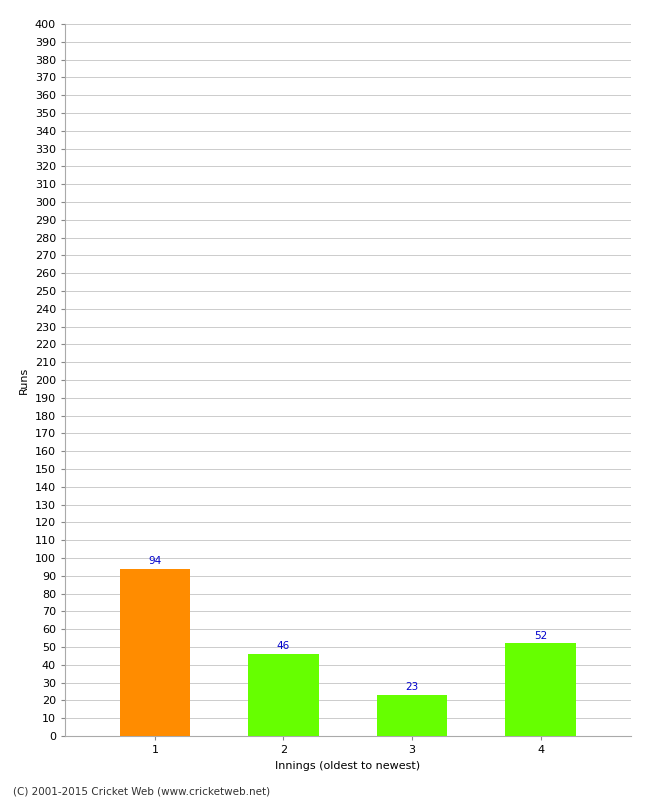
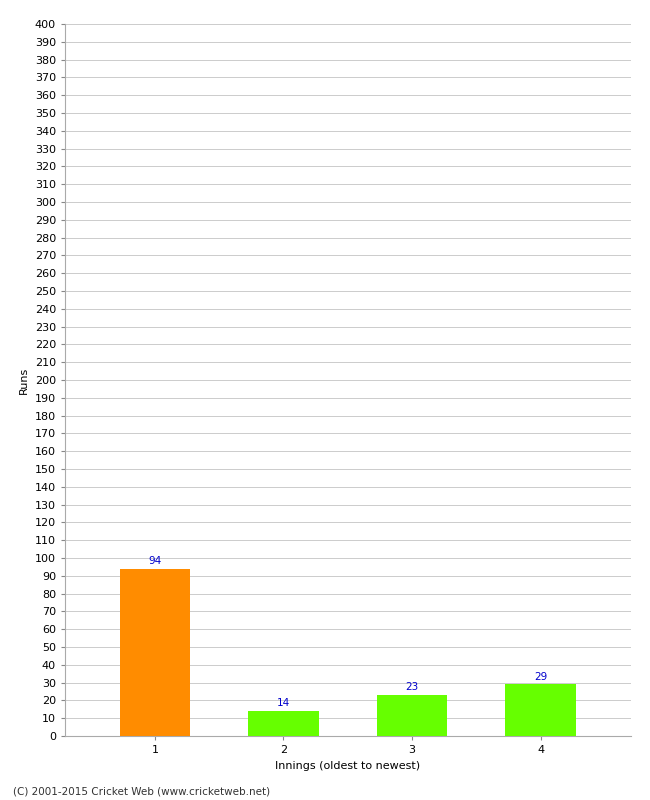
2: 46 -> 14
4: 52 -> 29
